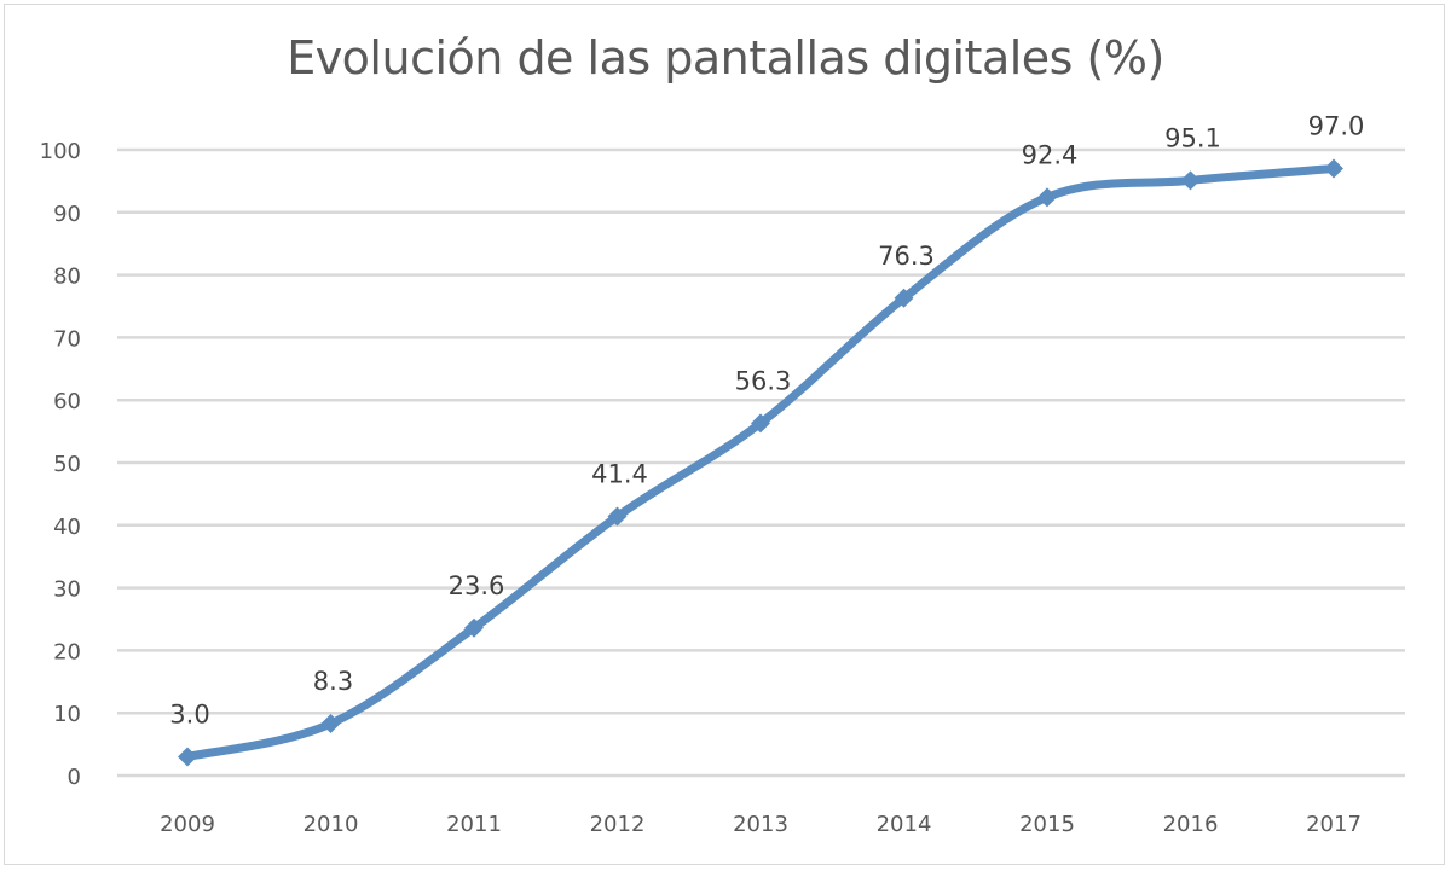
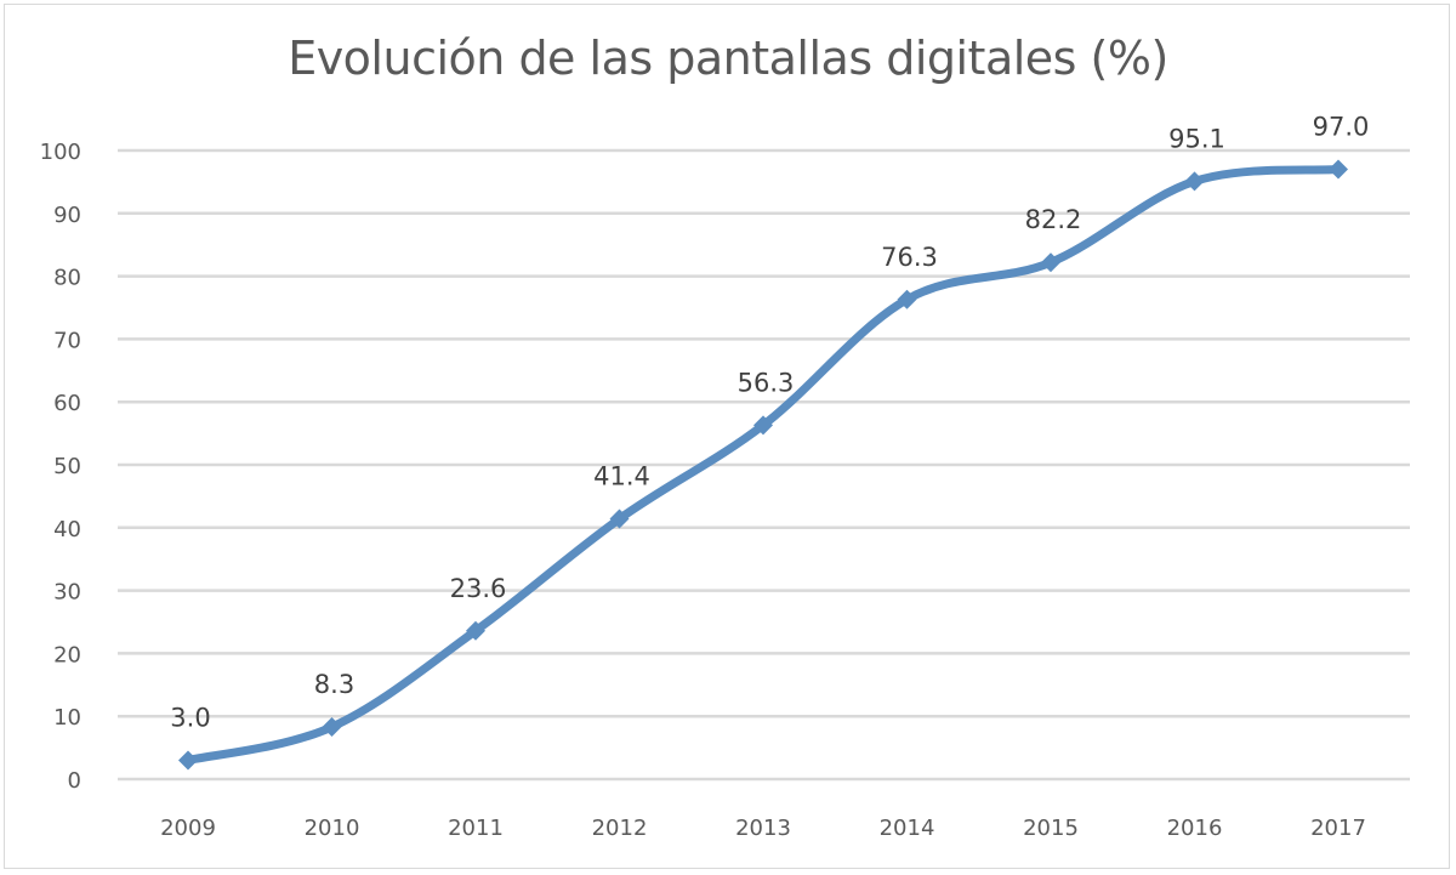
2015: 92.4 -> 82.2
